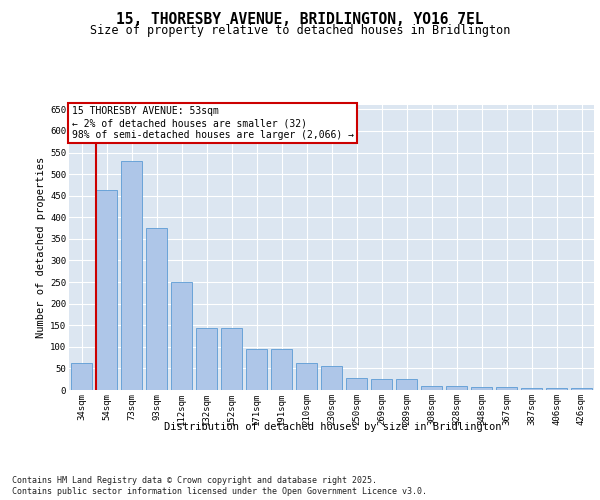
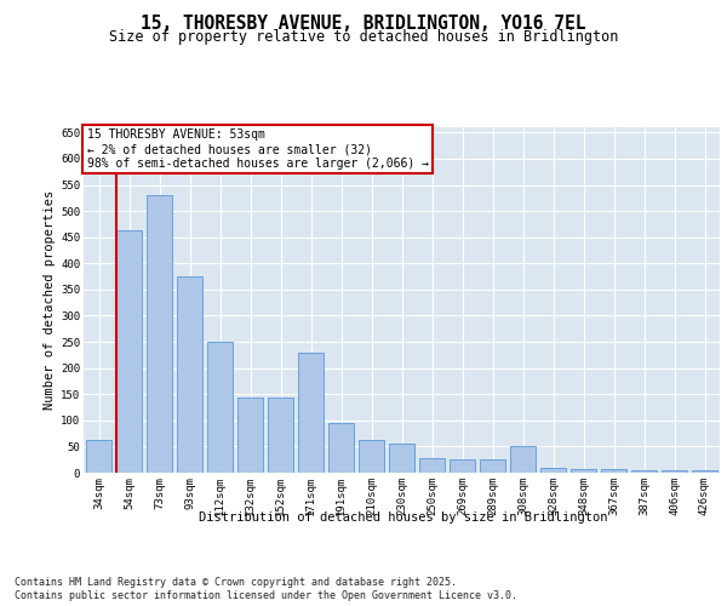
171sqm: 95 -> 230
308sqm: 10 -> 50
